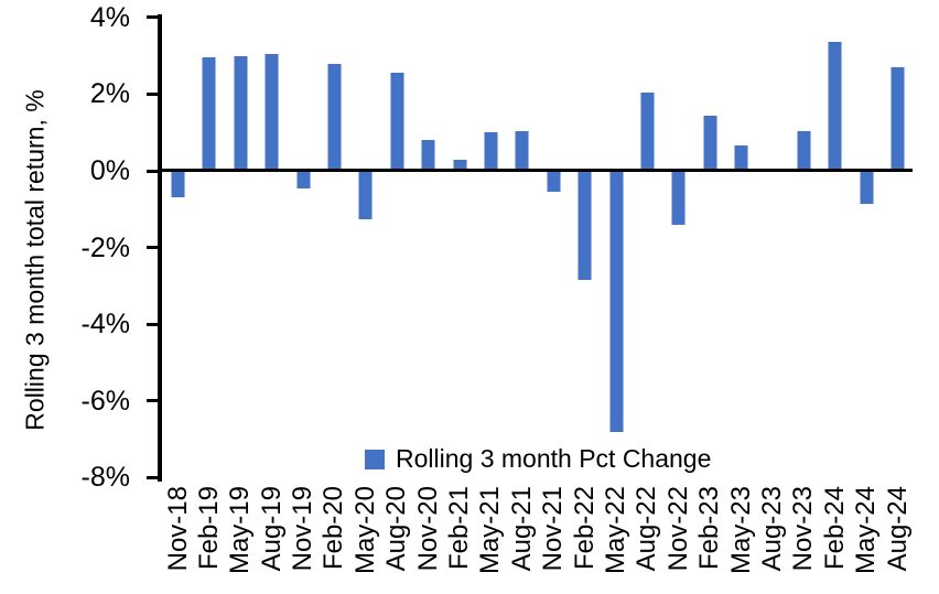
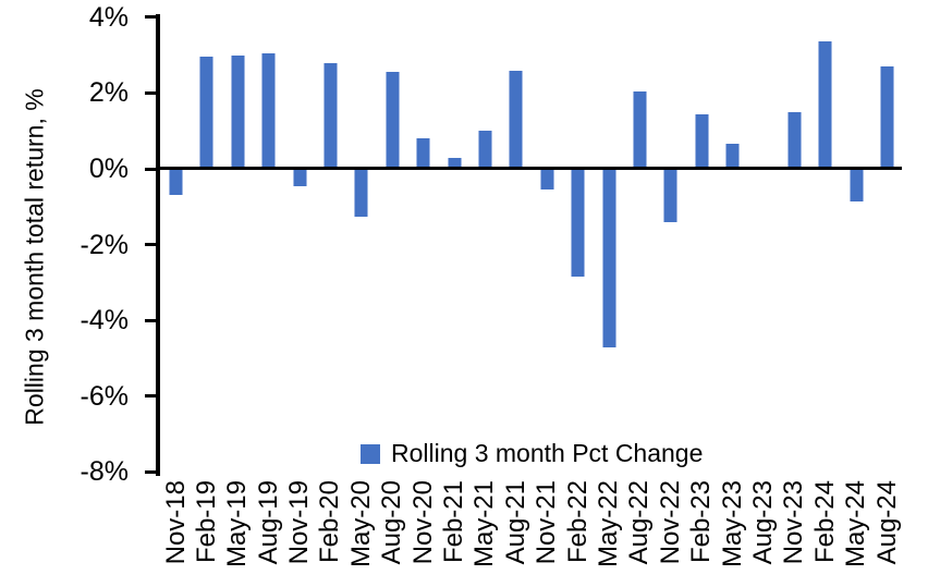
Aug-21: 1.1% -> 2.6%
May-22: -6.8% -> -4.7%
Nov-23: 1.1% -> 1.5%
